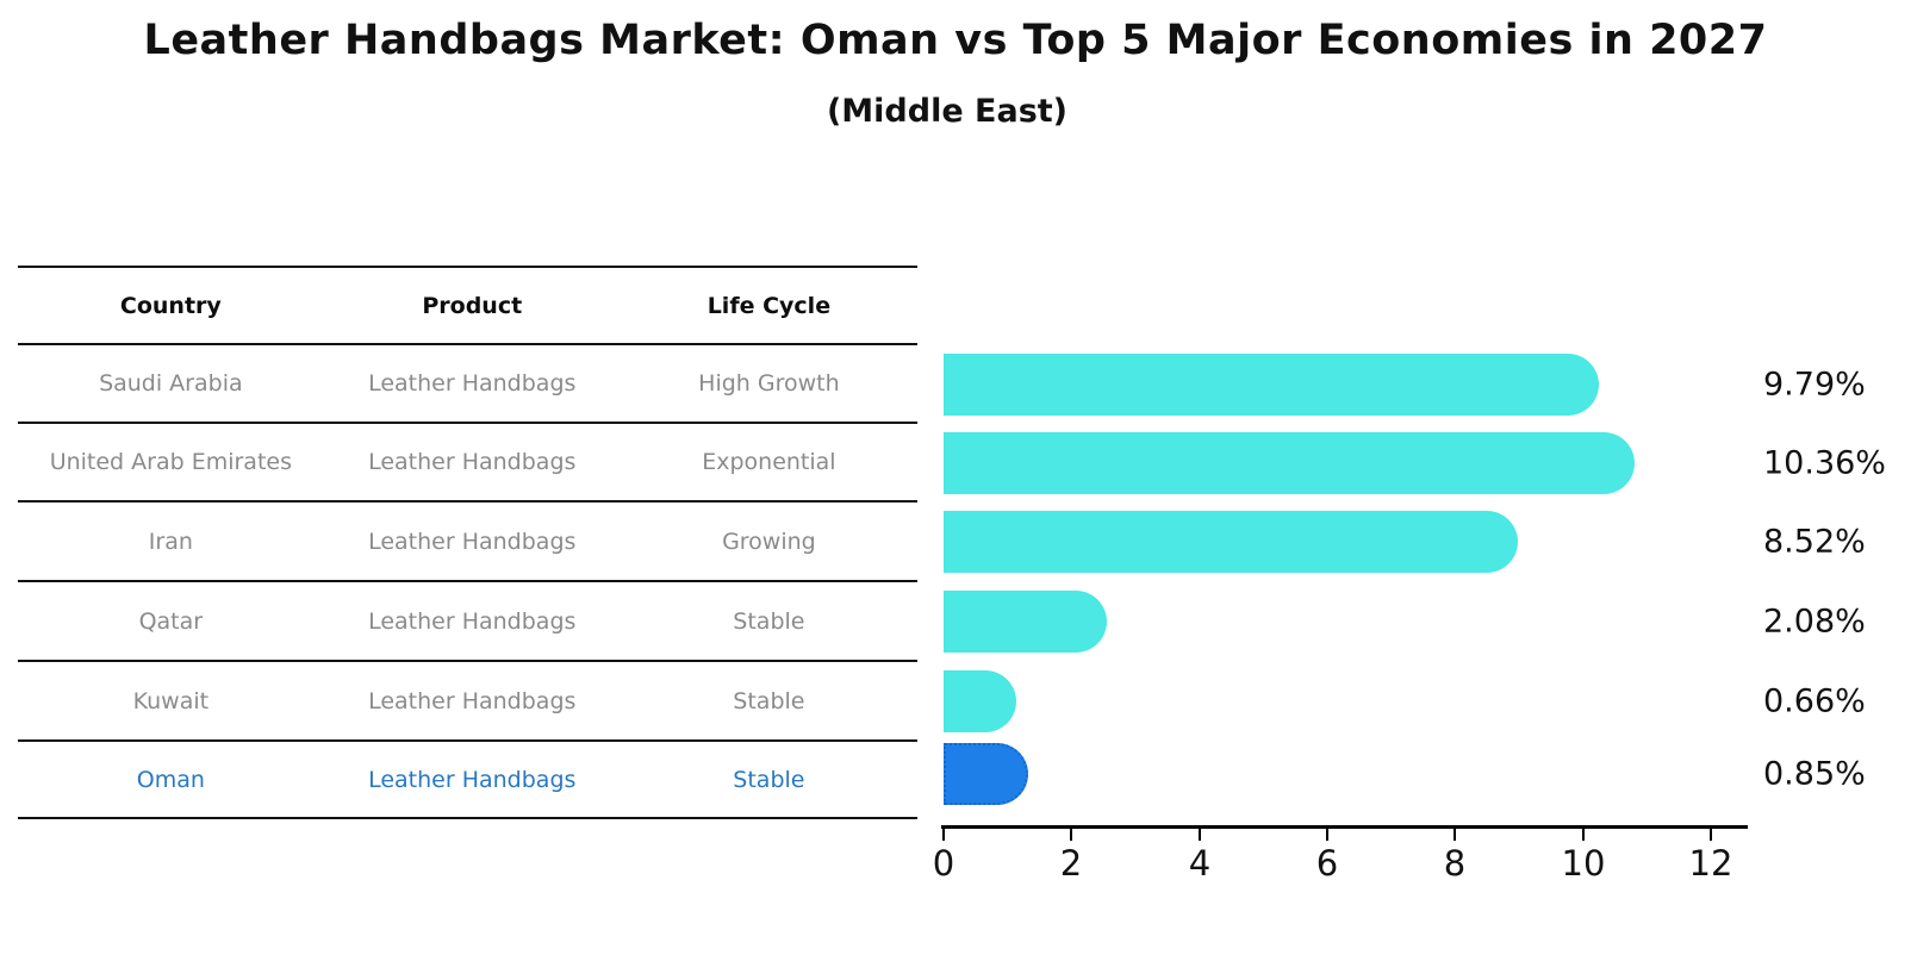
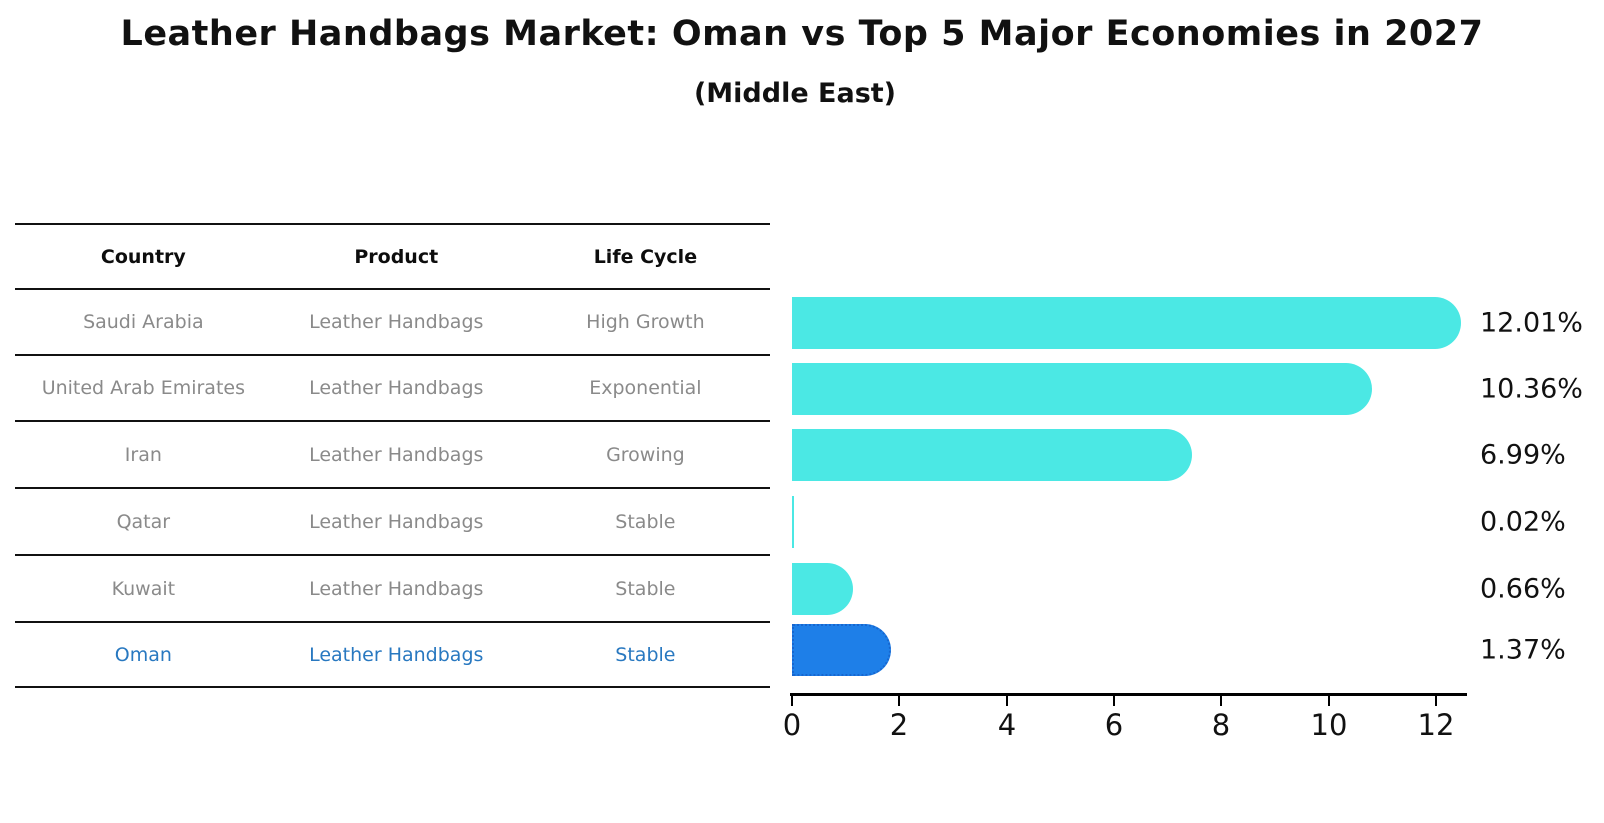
Saudi Arabia: 9.79% -> 12.01%
Iran: 8.52% -> 6.99%
Qatar: 2.08% -> 0.02%
Oman: 0.85% -> 1.37%
